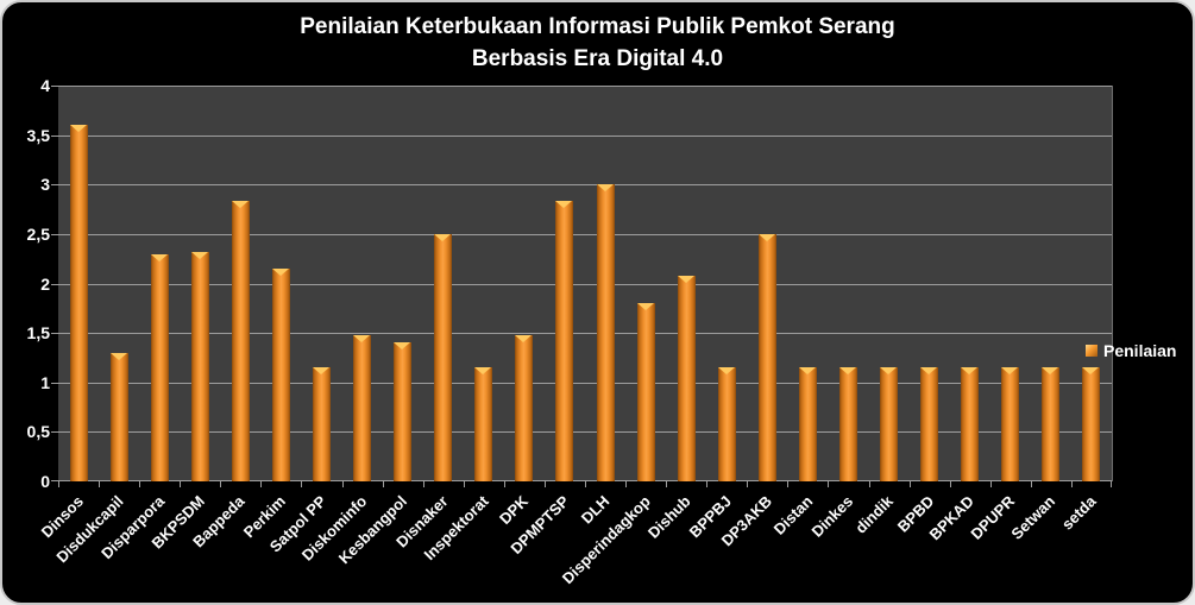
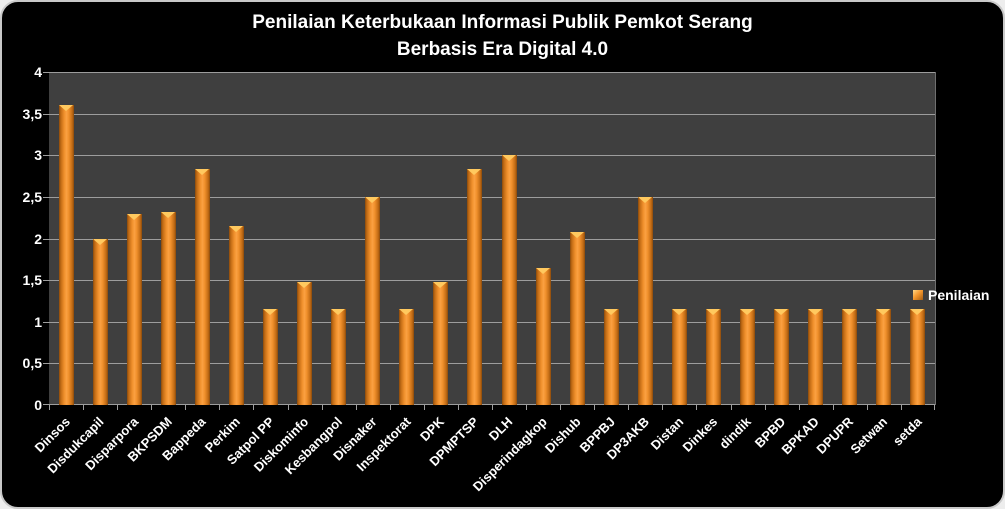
Disdukcapil: 1.3 -> 2.0
Kesbangpol: 1.4 -> 1.1
Disperindagkop: 1.8 -> 1.6
